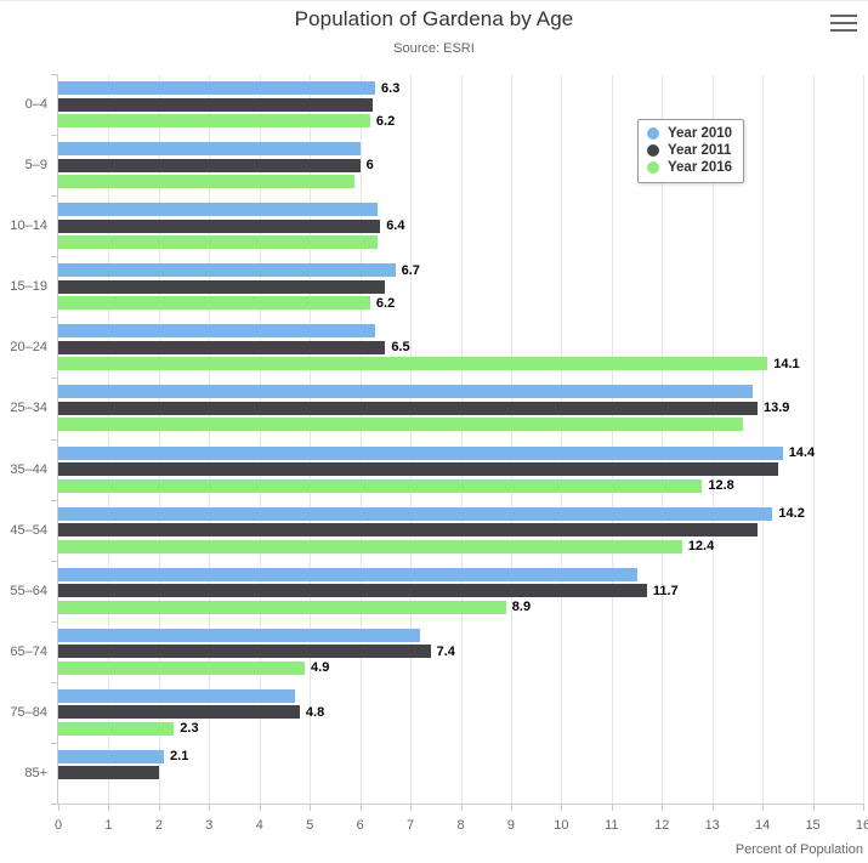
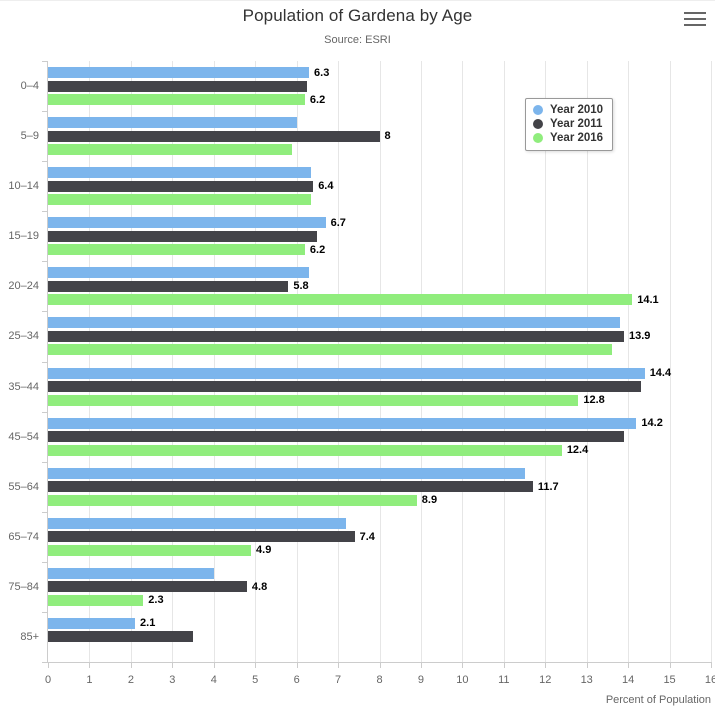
Year 2011/5–9: 6 -> 8
Year 2011/20–24: 6.5 -> 5.8
Year 2010/75–84: 4.7 -> 4.0
Year 2011/85+: 2.0 -> 3.5
